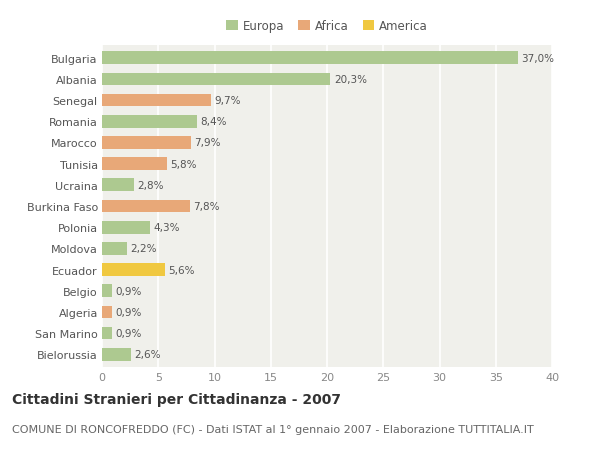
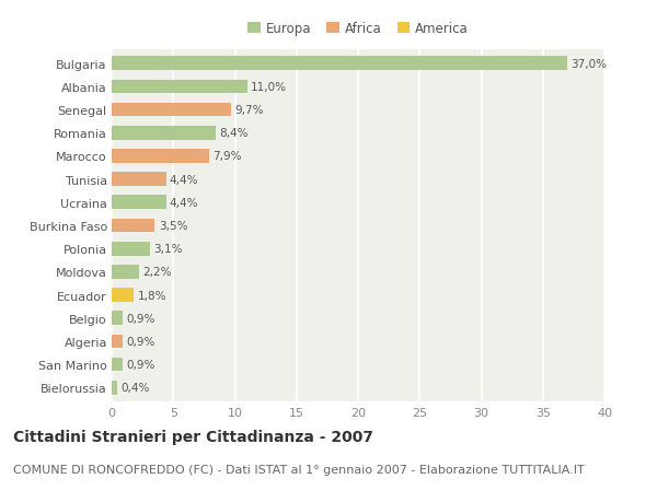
Albania: 20,3% -> 11,0%
Tunisia: 5,8% -> 4,4%
Ucraina: 2,8% -> 4,4%
Burkina Faso: 7,8% -> 3,5%
Polonia: 4,3% -> 3,1%
Ecuador: 5,6% -> 1,8%
Bielorussia: 2,6% -> 0,4%
